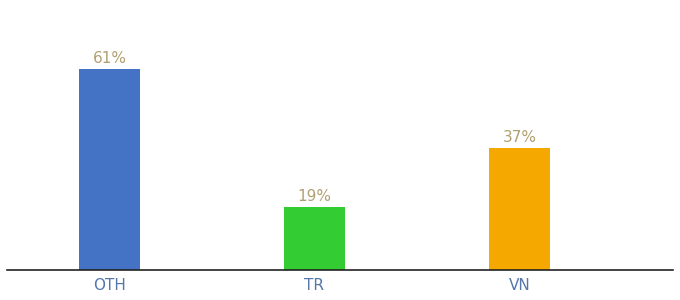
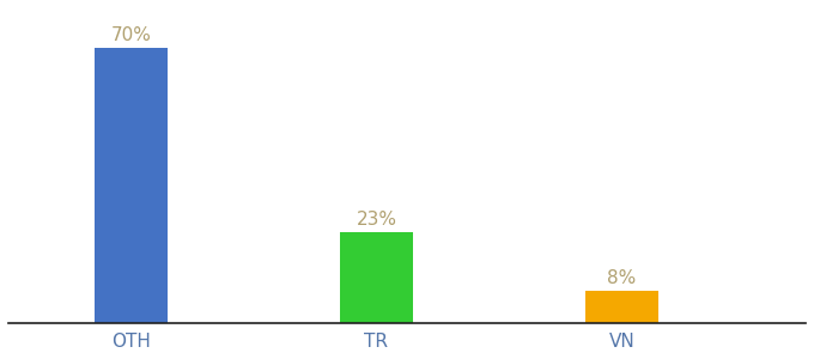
OTH: 61% -> 70%
TR: 19% -> 23%
VN: 37% -> 8%
